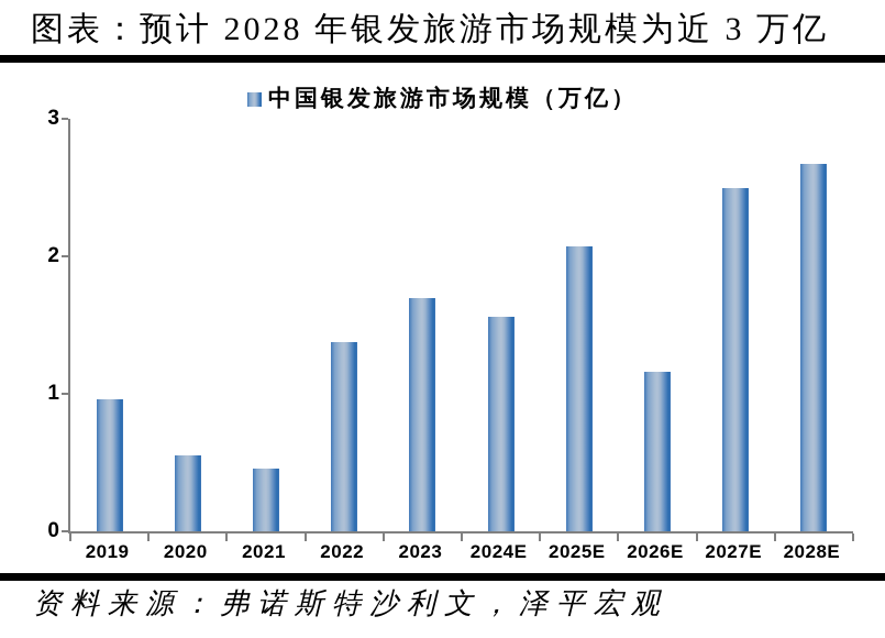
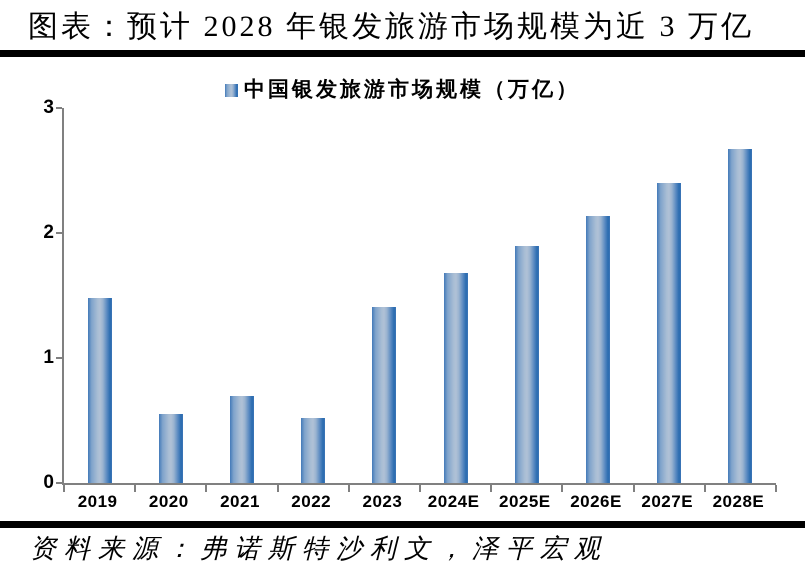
2019: 0.96 -> 1.48
2021: 0.46 -> 0.70
2022: 1.38 -> 0.52
2023: 1.70 -> 1.41
2024E: 1.56 -> 1.68
2025E: 2.07 -> 1.90
2026E: 1.16 -> 2.14
2027E: 2.50 -> 2.40
